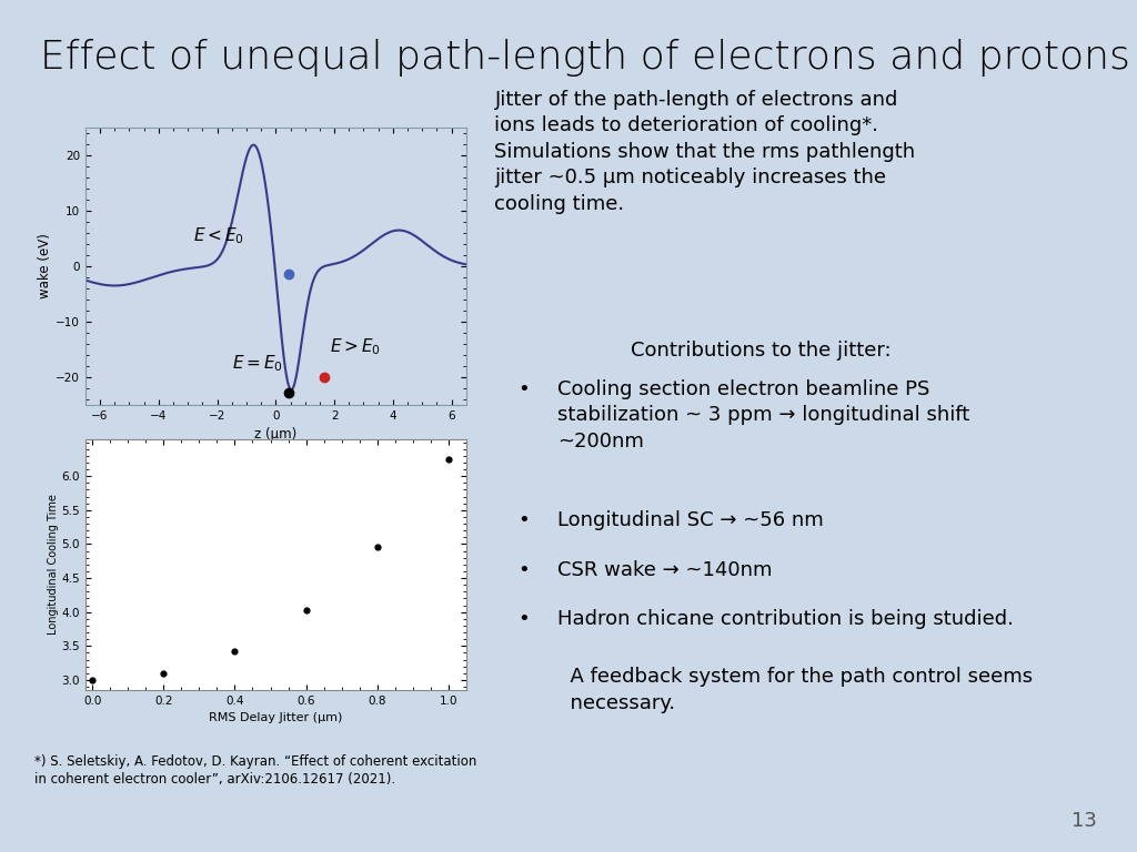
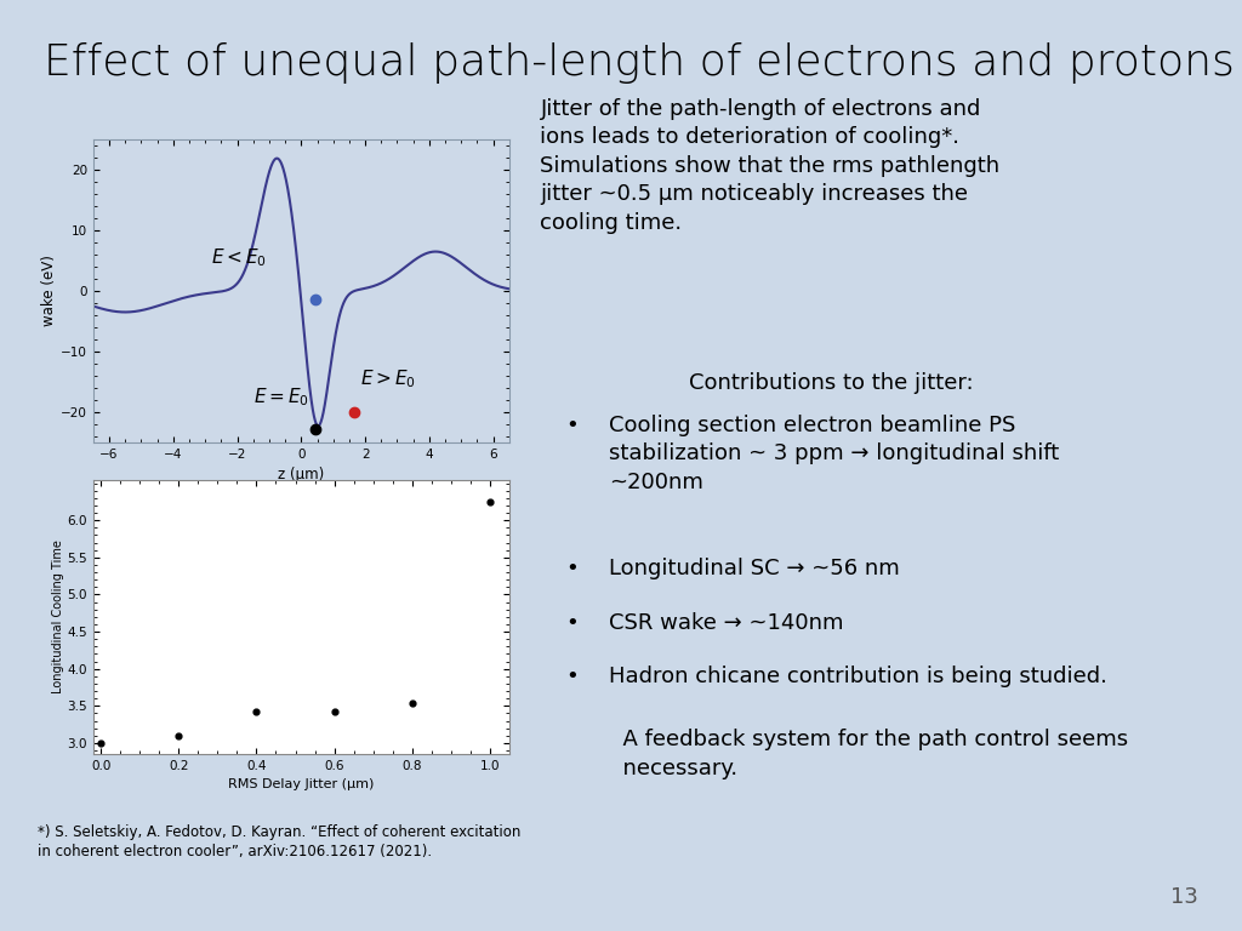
0.6: 4.02 -> 3.42
0.8: 4.95 -> 3.54
